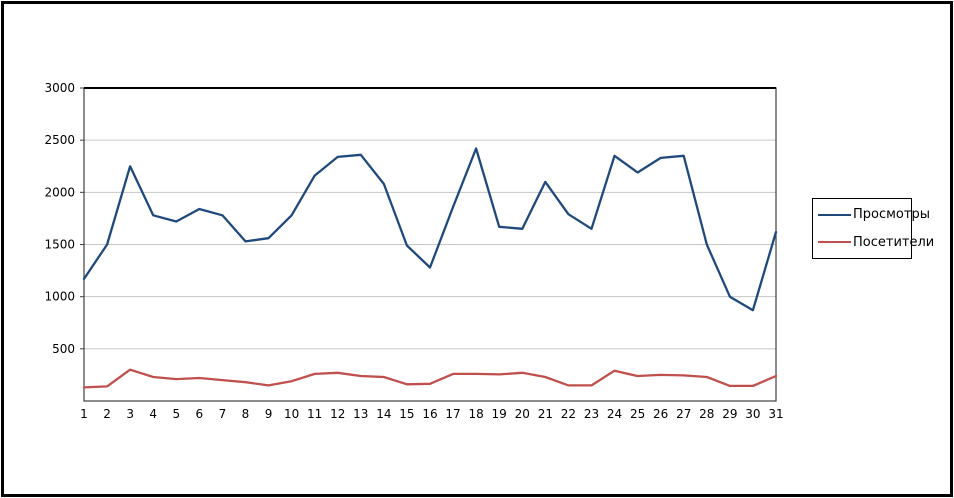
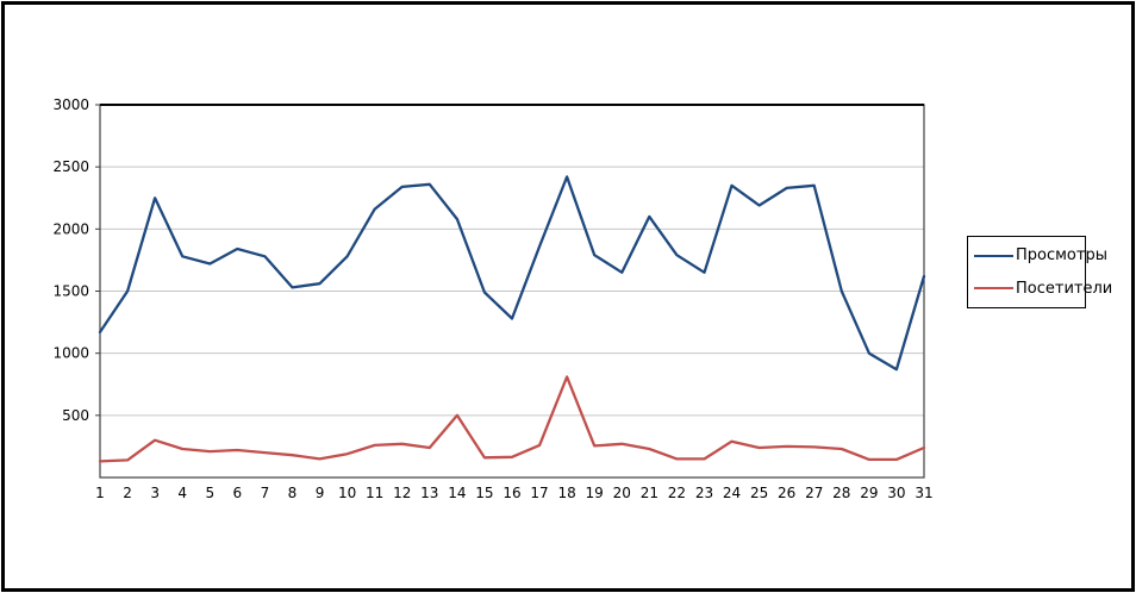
Посетители/14: 230 -> 500
Посетители/18: 260 -> 810
Просмотры/19: 1670 -> 1790
